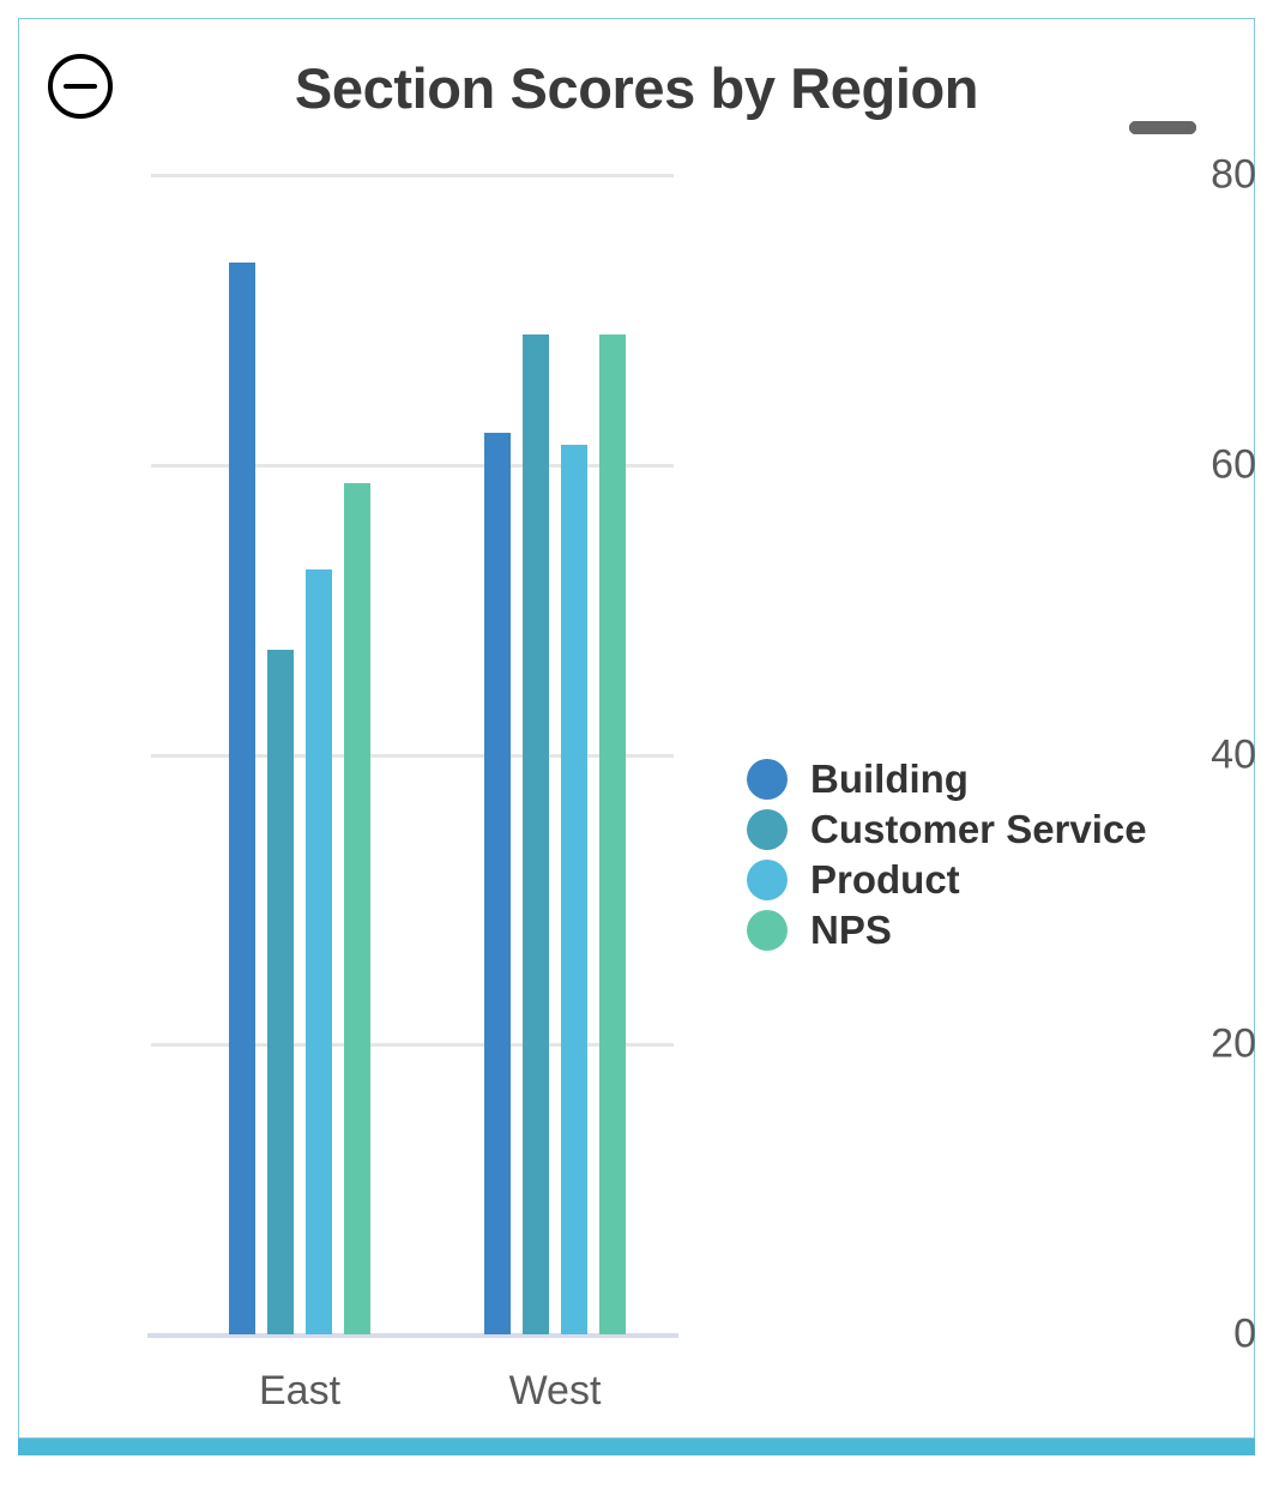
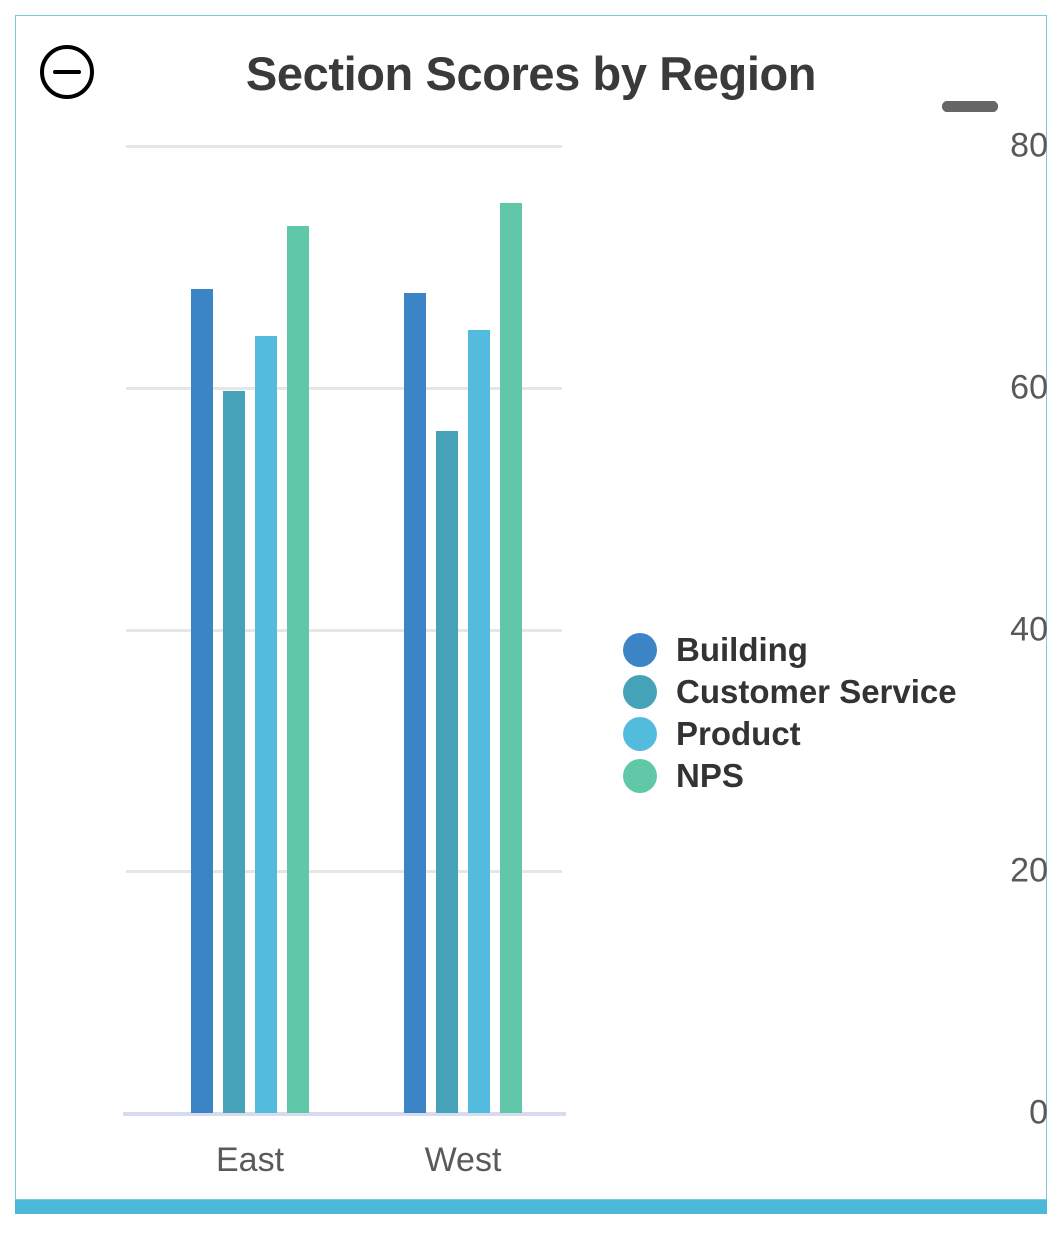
Building/East: 74.0 -> 68.2
Customer Service/East: 47.2 -> 59.7
Product/East: 52.8 -> 64.3
NPS/East: 58.7 -> 73.4
Building/West: 62.2 -> 67.8
Customer Service/West: 69.0 -> 56.4
Product/West: 61.4 -> 64.8
NPS/West: 69.0 -> 75.3
